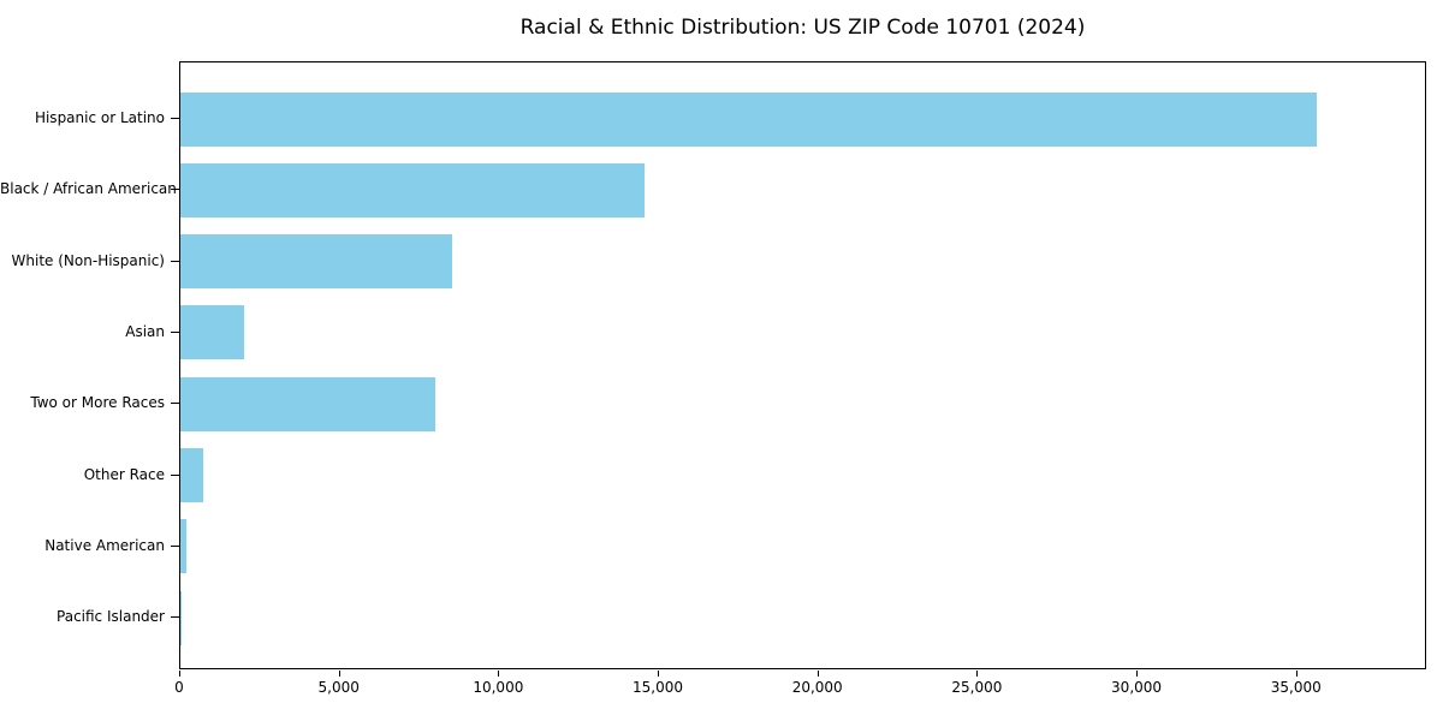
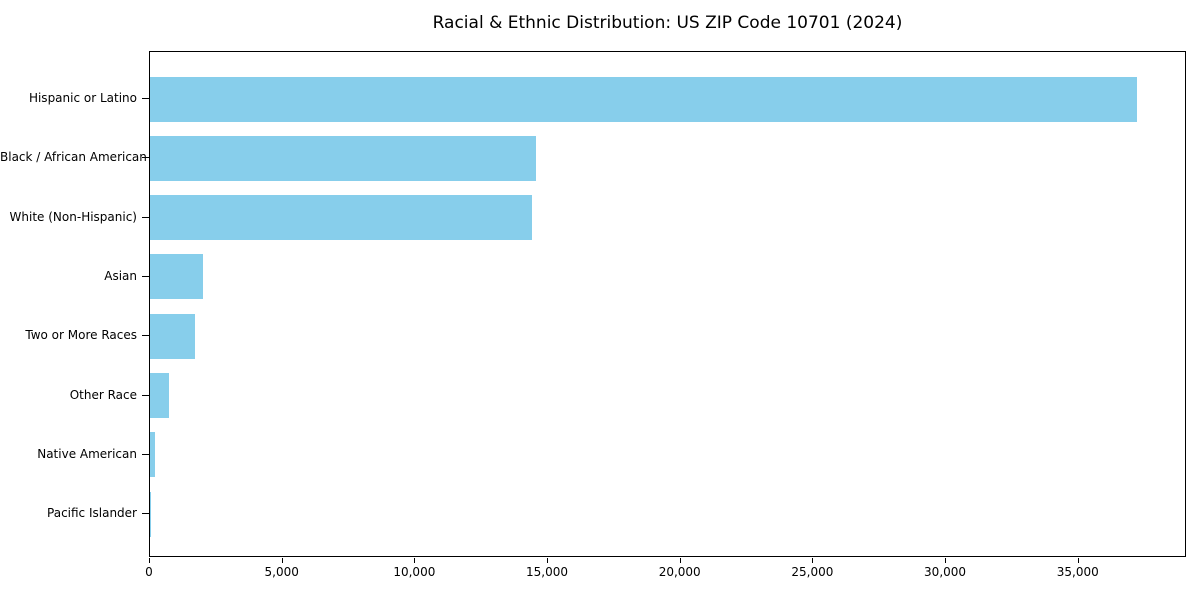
Hispanic or Latino: 35600 -> 37200
White (Non-Hispanic): 8500 -> 14400
Two or More Races: 8000 -> 1700
